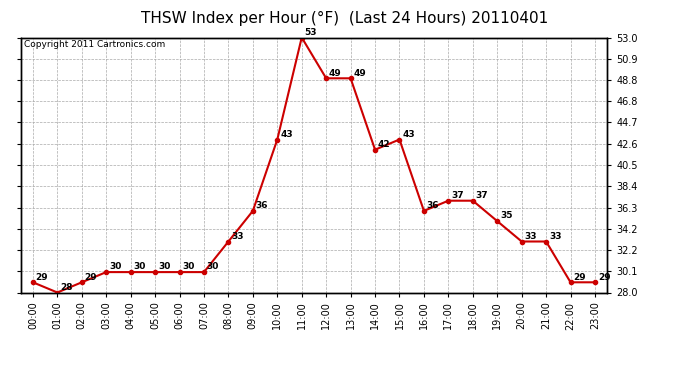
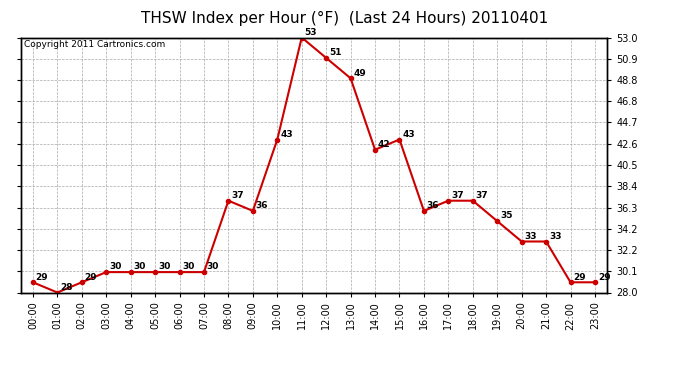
08:00: 33 -> 37
12:00: 49 -> 51
